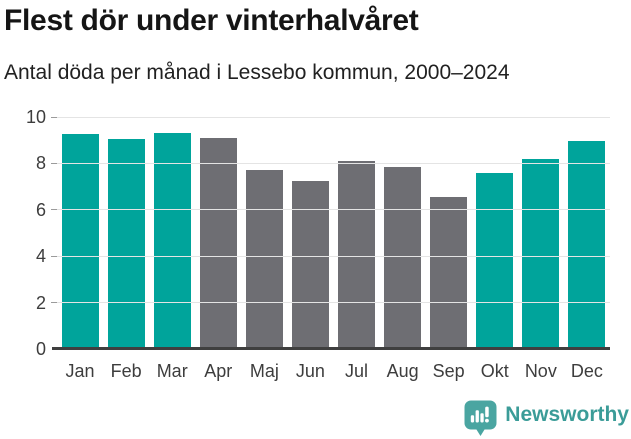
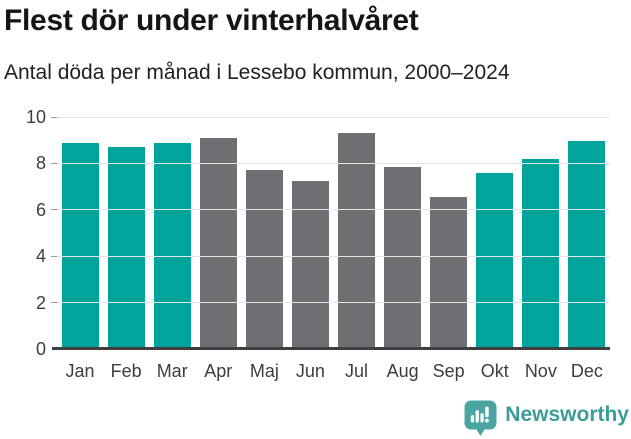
Jan: 9.2 -> 8.9
Feb: 9.1 -> 8.7
Mar: 9.3 -> 8.9
Jul: 8.1 -> 9.3
